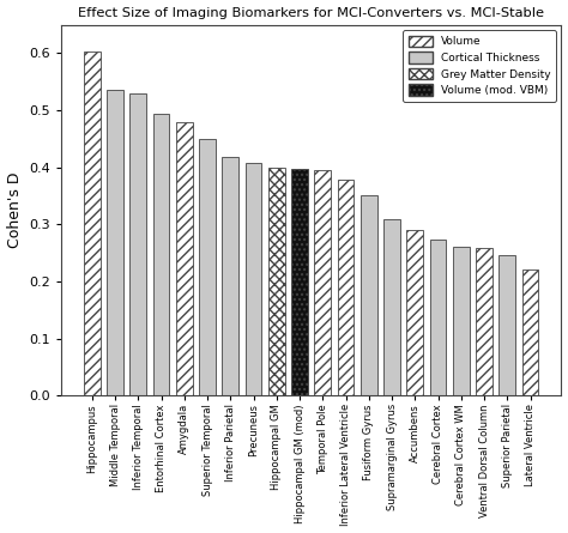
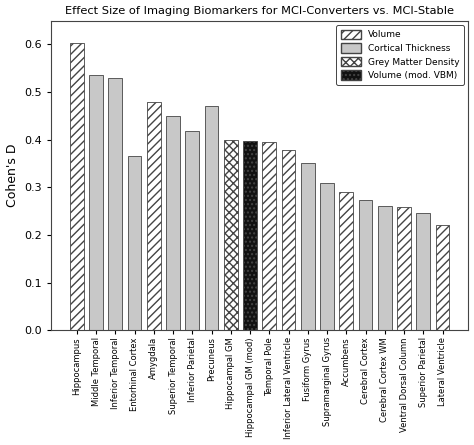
Entorhinal Cortex: 0.493 -> 0.365
Precuneus: 0.408 -> 0.470
